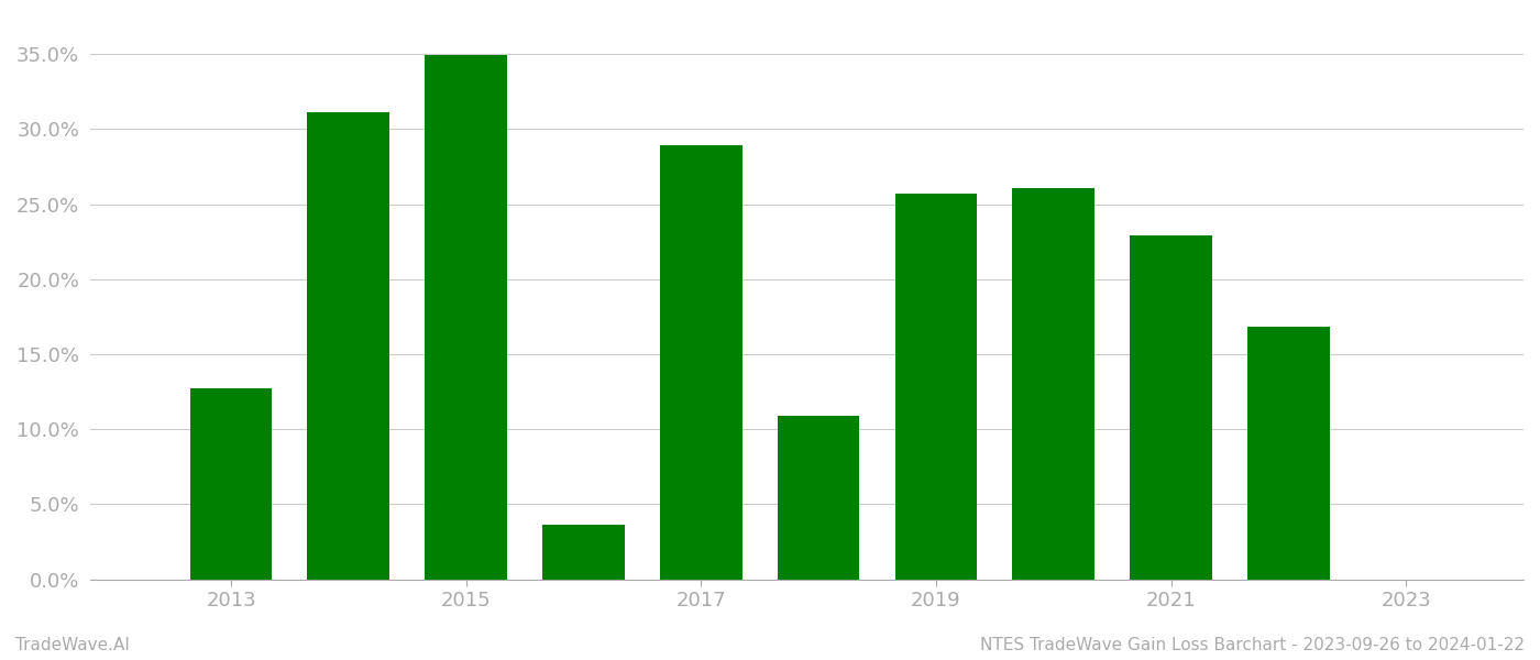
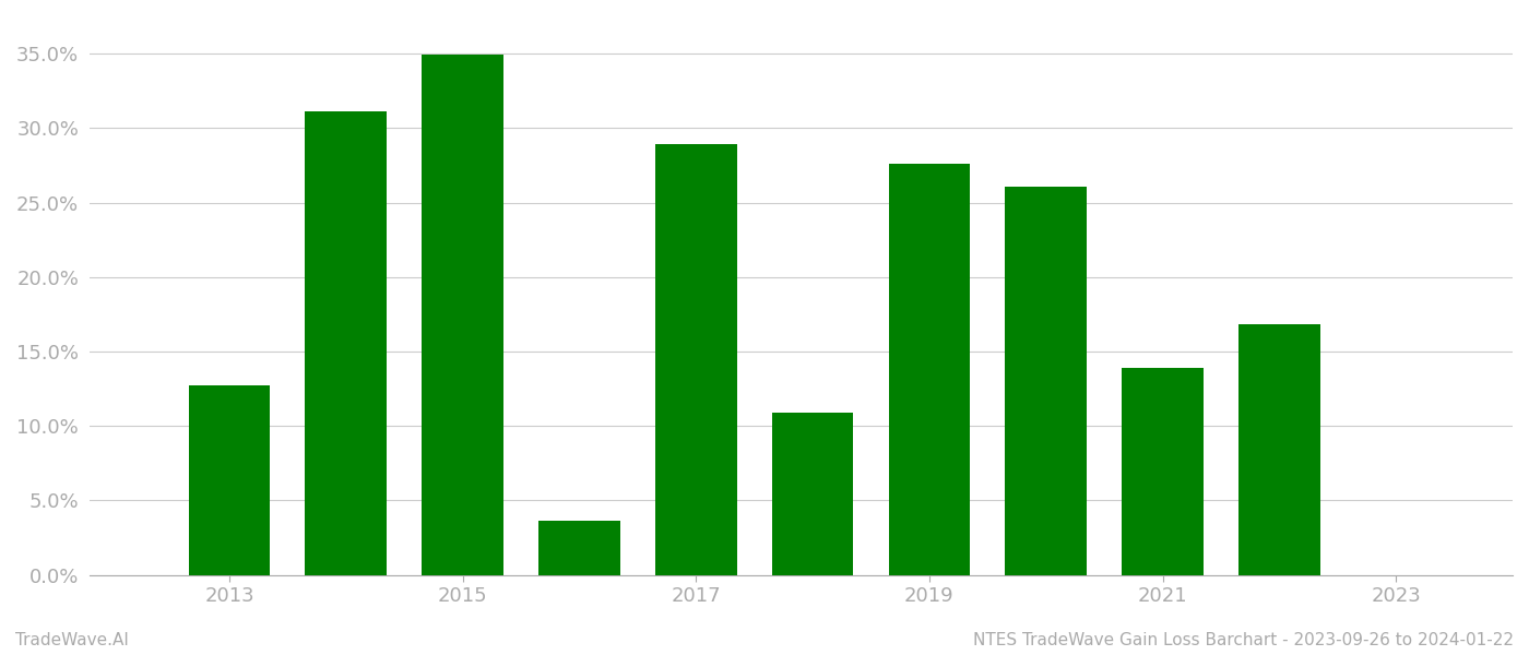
2019: 25.7% -> 27.6%
2021: 22.9% -> 13.9%
